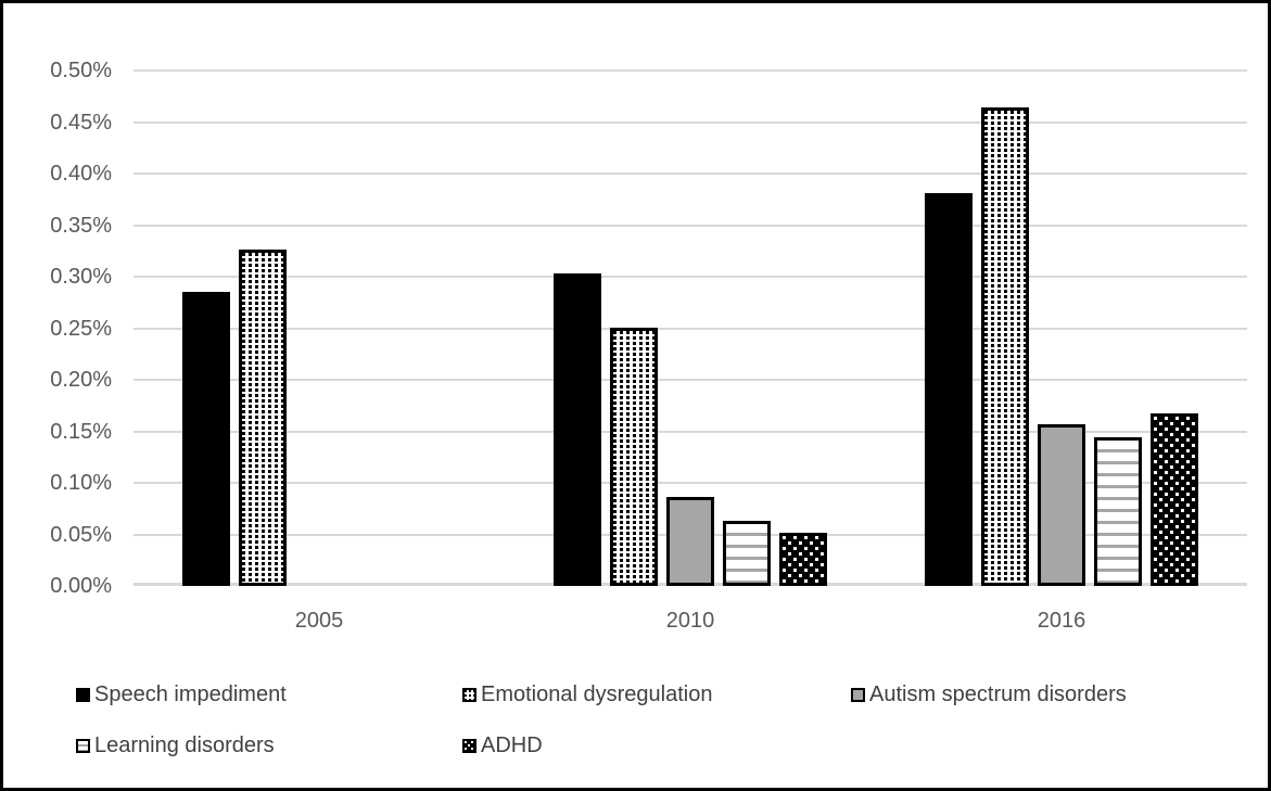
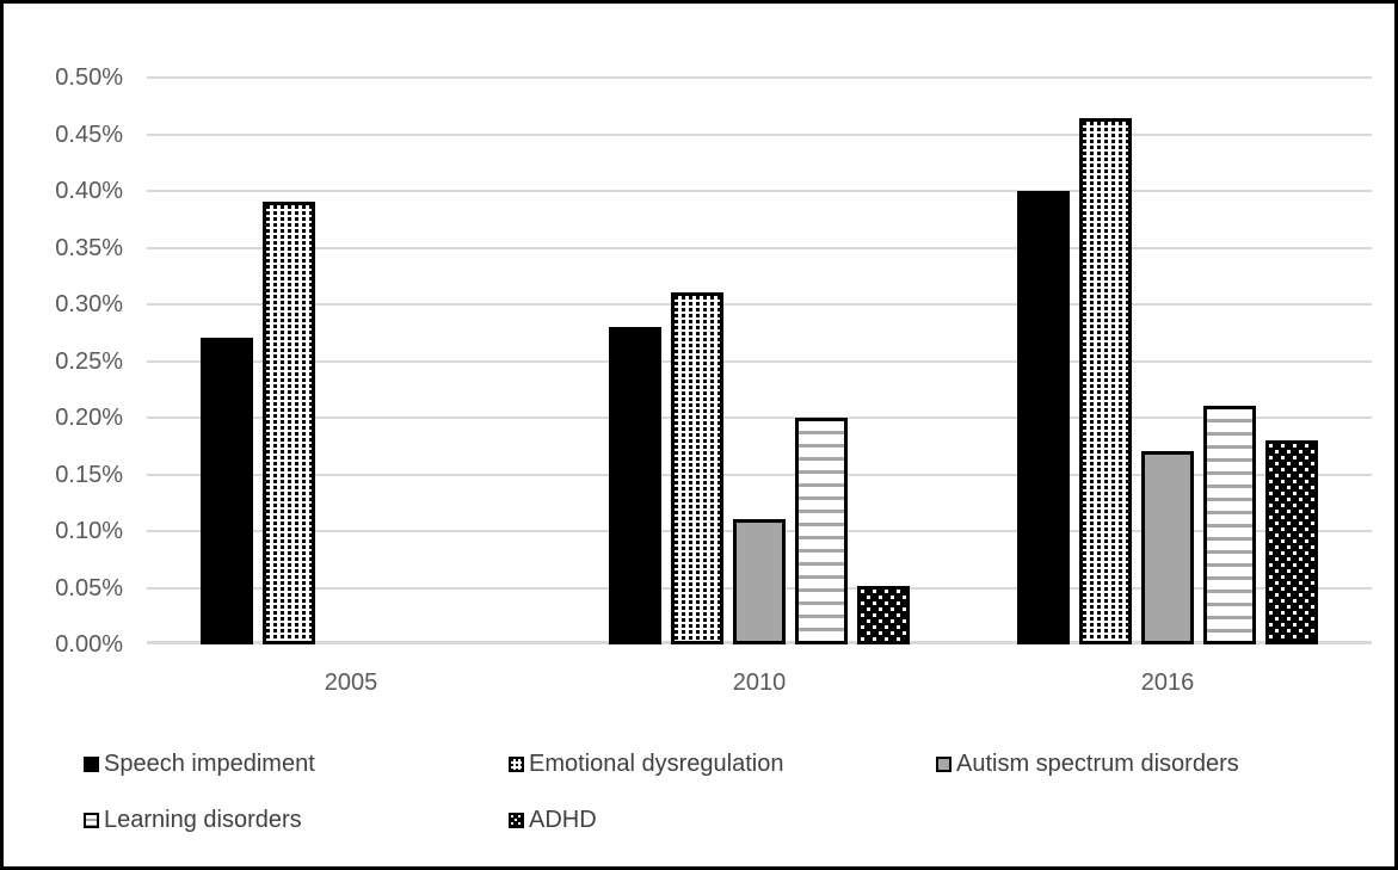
Speech impediment/2005: 0.28% -> 0.27%
Emotional dysregulation/2005: 0.33% -> 0.39%
Speech impediment/2010: 0.30% -> 0.28%
Emotional dysregulation/2010: 0.25% -> 0.31%
Autism spectrum disorders/2010: 0.09% -> 0.11%
Learning disorders/2010: 0.06% -> 0.20%
Speech impediment/2016: 0.38% -> 0.40%
Autism spectrum disorders/2016: 0.16% -> 0.17%
Learning disorders/2016: 0.14% -> 0.21%
ADHD/2016: 0.17% -> 0.18%
